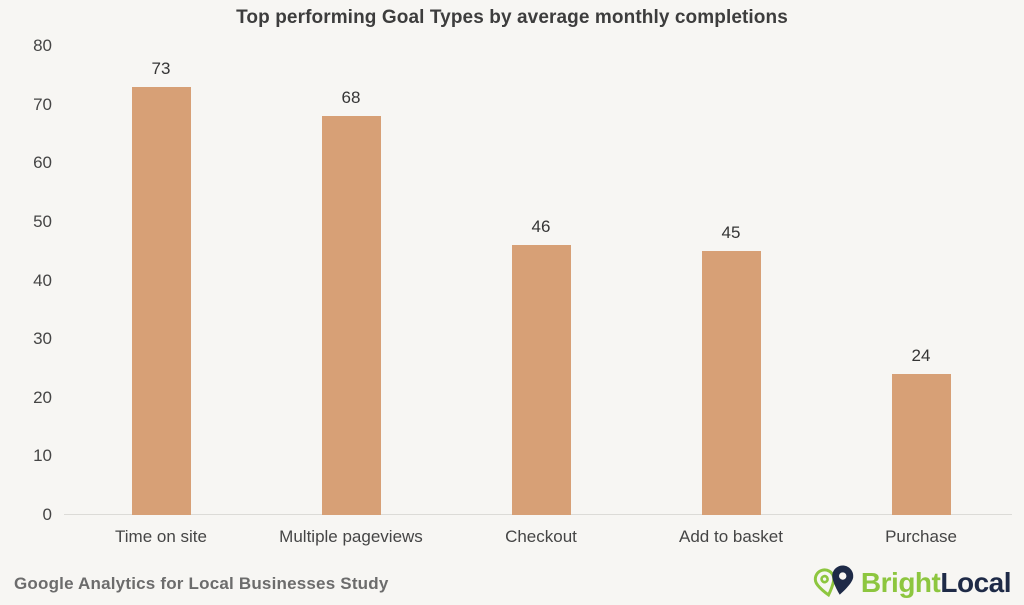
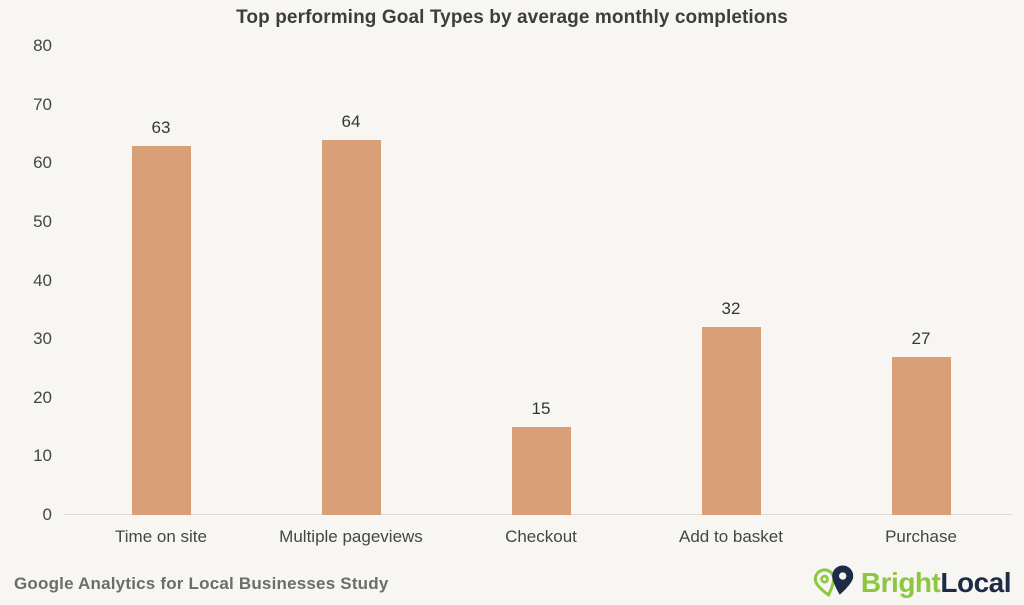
Time on site: 73 -> 63
Multiple pageviews: 68 -> 64
Checkout: 46 -> 15
Add to basket: 45 -> 32
Purchase: 24 -> 27
